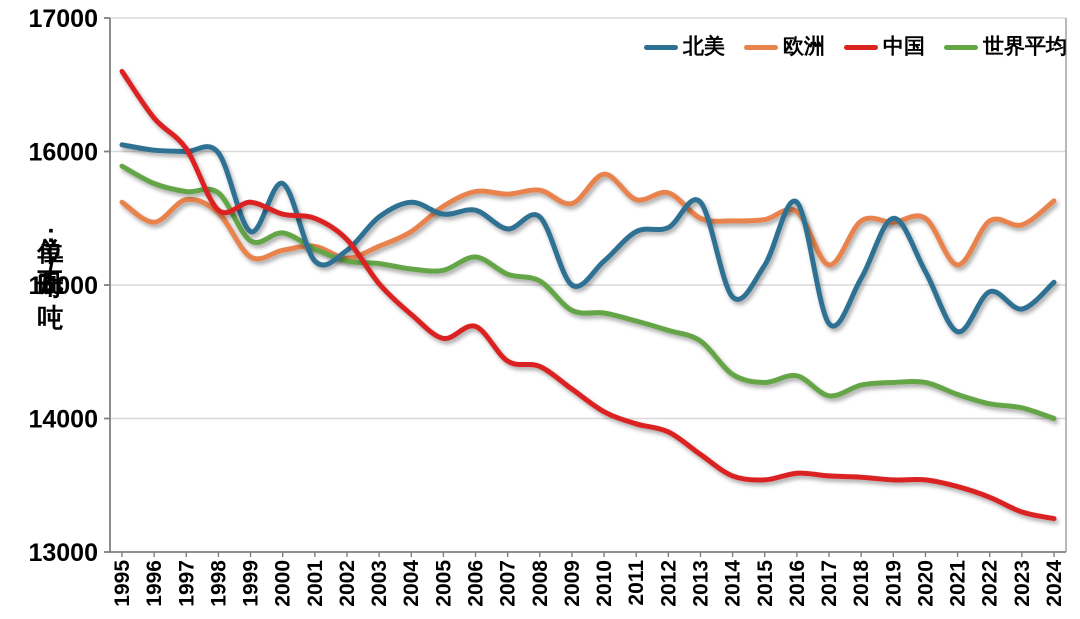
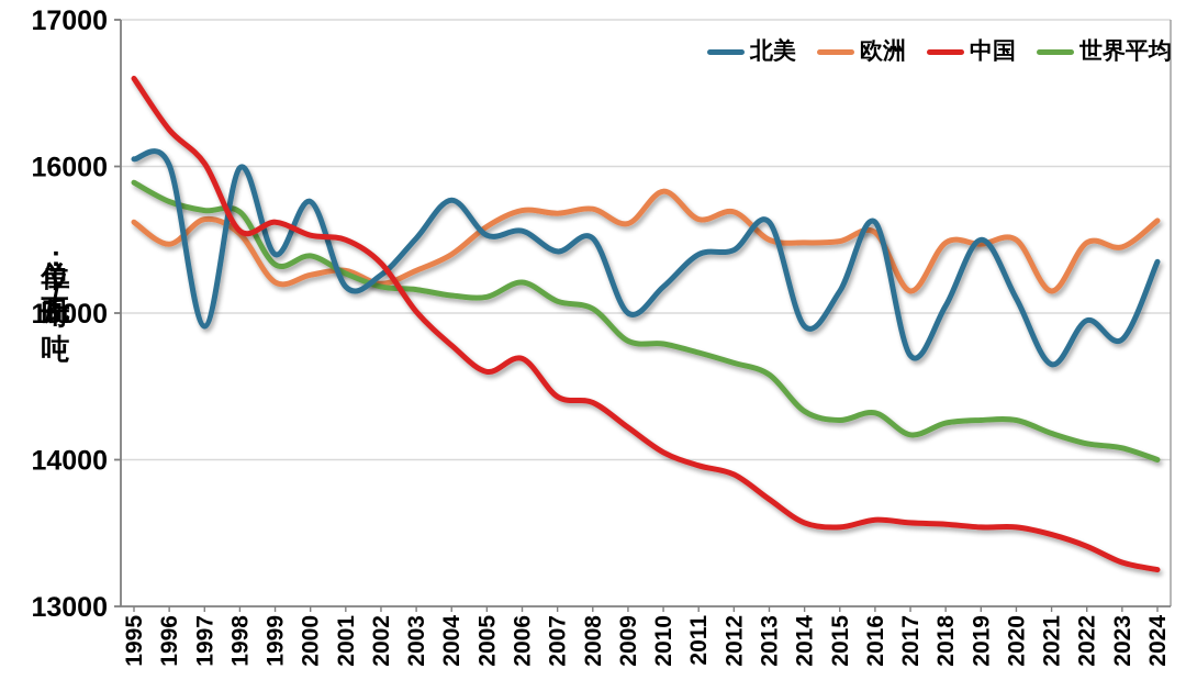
北美/1997: 16000 -> 14910
北美/2004: 15620 -> 15770
北美/2024: 15020 -> 15350
